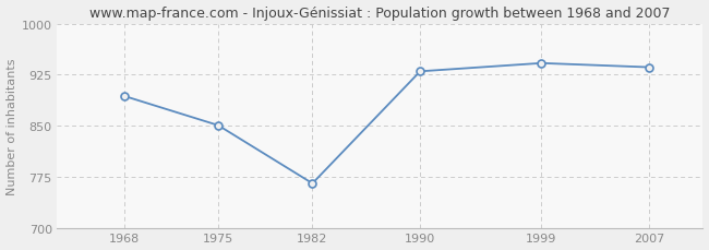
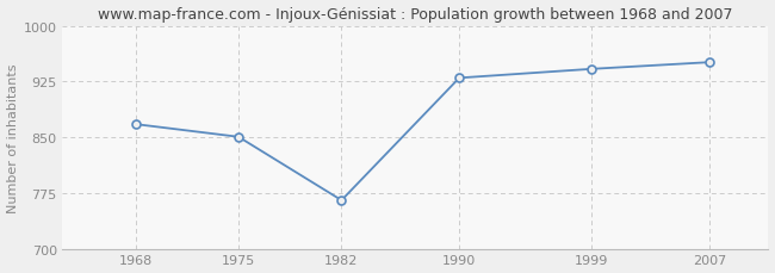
1968: 894 -> 868
2007: 936 -> 951
